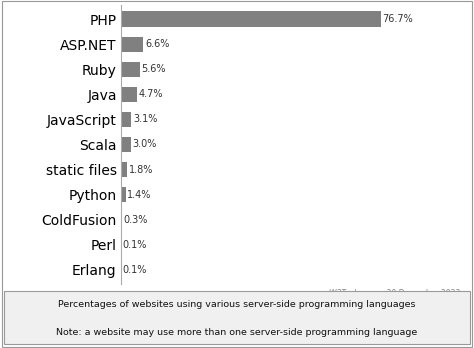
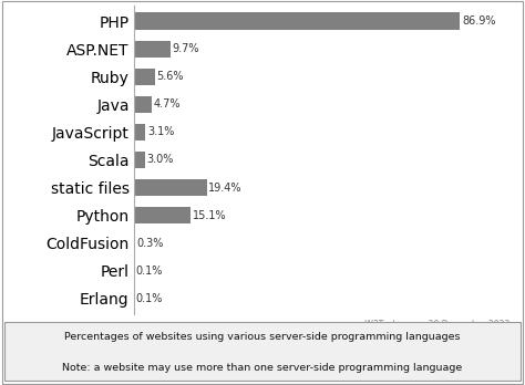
PHP: 76.7% -> 86.9%
ASP.NET: 6.6% -> 9.7%
static files: 1.8% -> 19.4%
Python: 1.4% -> 15.1%
